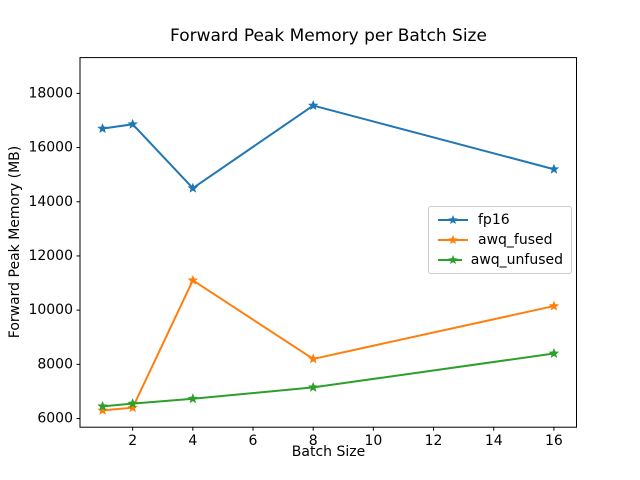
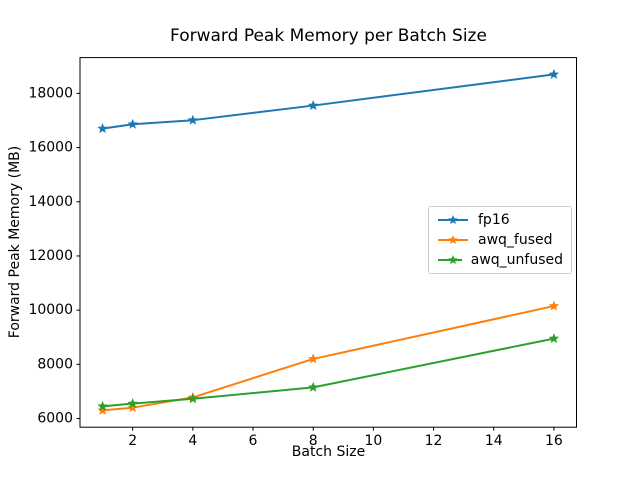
fp16/4: 14500 -> 17000
awq_fused/4: 11100 -> 6800
fp16/16: 15200 -> 18700
awq_unfused/16: 8400 -> 9000
